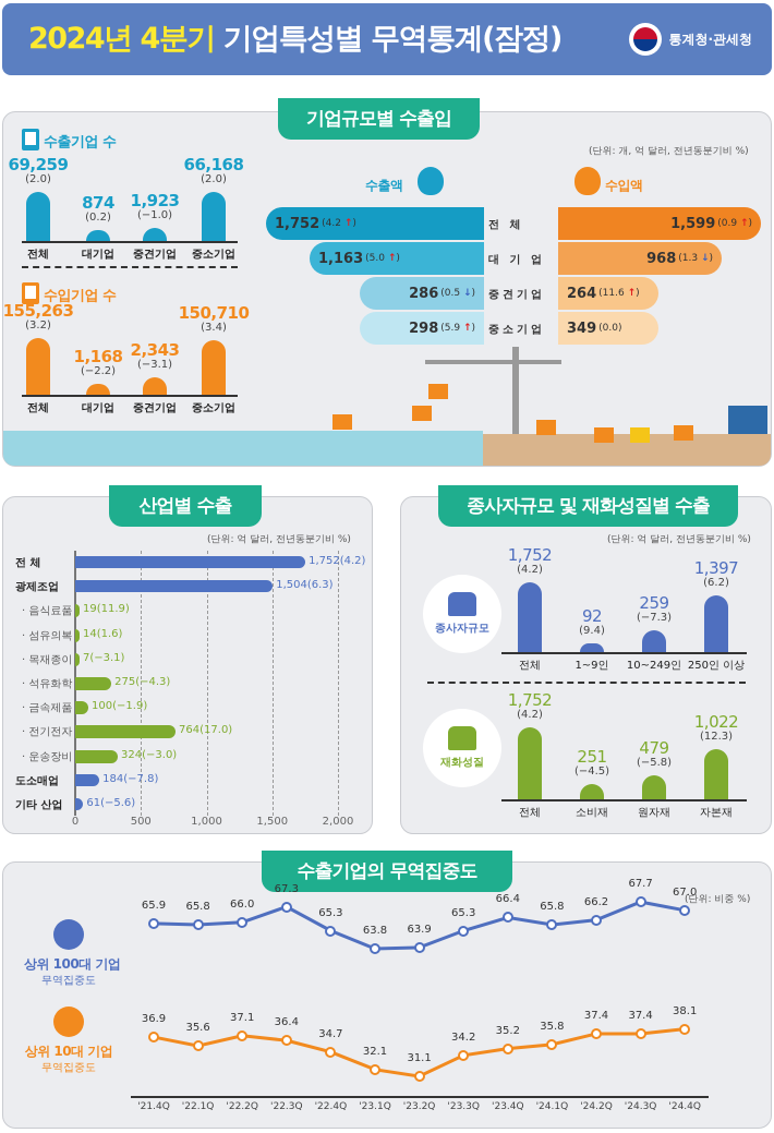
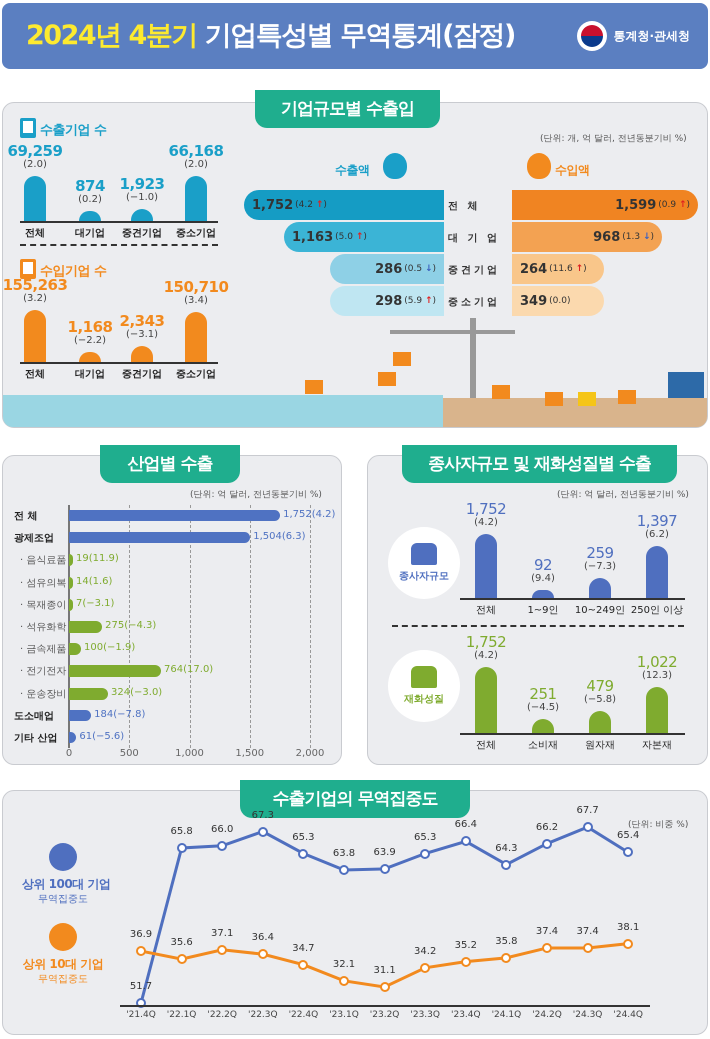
수출기업의 무역집중도/상위 100대 기업/'21.4Q: 65.9 -> 51.7
수출기업의 무역집중도/상위 100대 기업/'24.1Q: 65.8 -> 64.3
수출기업의 무역집중도/상위 100대 기업/'24.4Q: 67.0 -> 65.4
